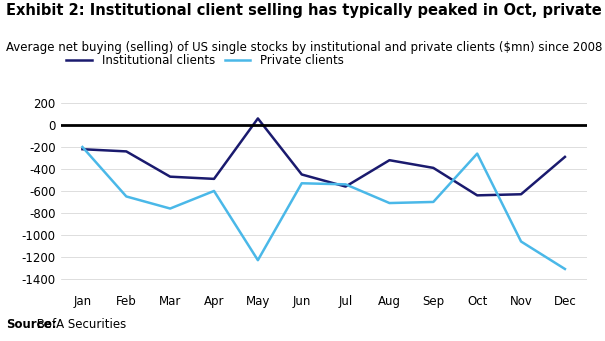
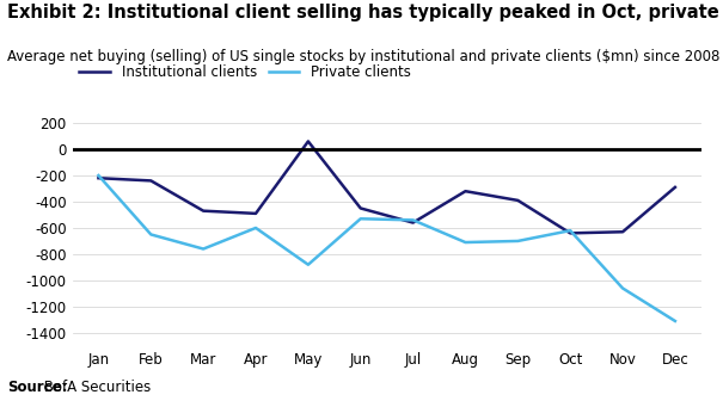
Private clients/May: -1230 -> -880
Private clients/Oct: -260 -> -620
